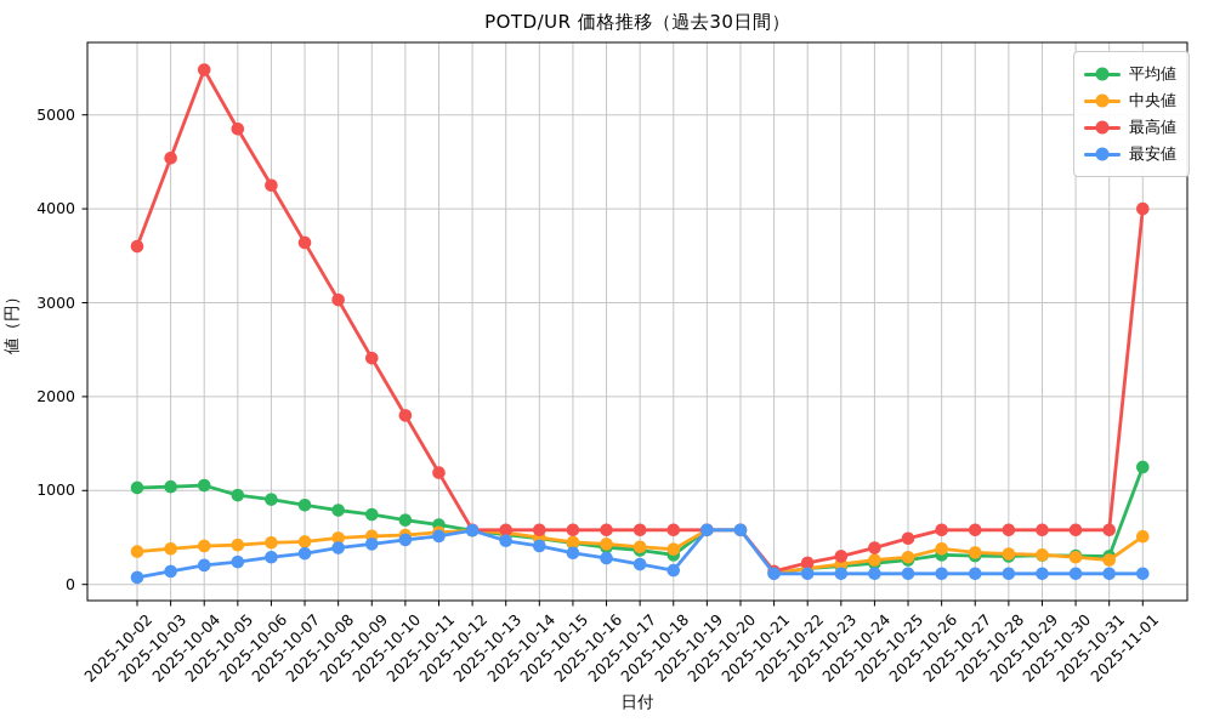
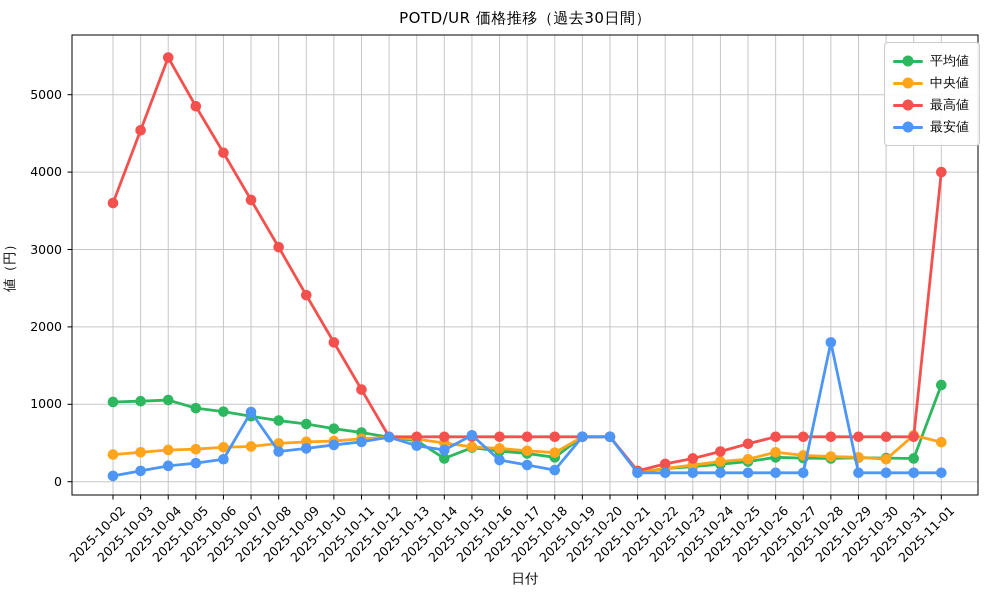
最安値/2025-10-07: 300 -> 900
平均値/2025-10-14: 500 -> 300
最安値/2025-10-15: 300 -> 600
最安値/2025-10-28: 100 -> 1800
中央値/2025-10-31: 300 -> 600
